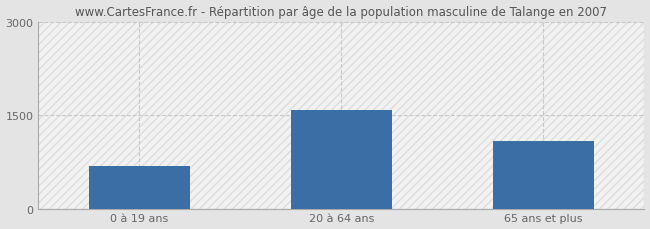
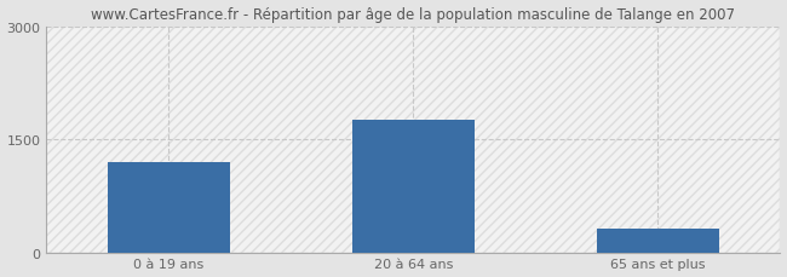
0 à 19 ans: 680 -> 1200
20 à 64 ans: 1580 -> 1750
65 ans et plus: 1080 -> 310
